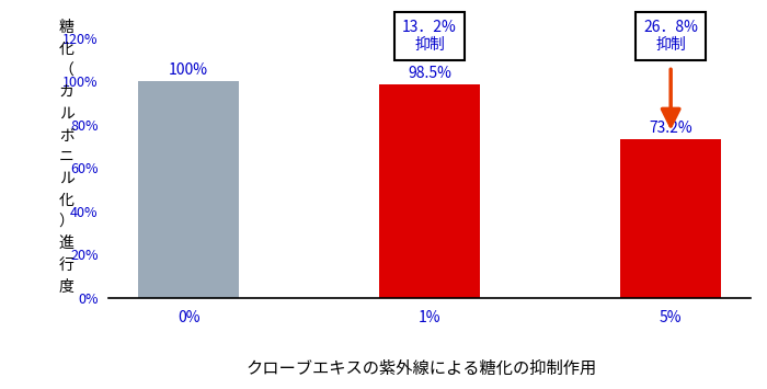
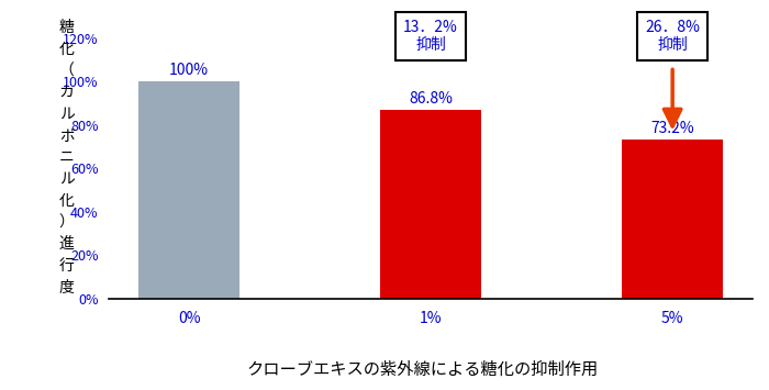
1%: 98.5% -> 86.8%
